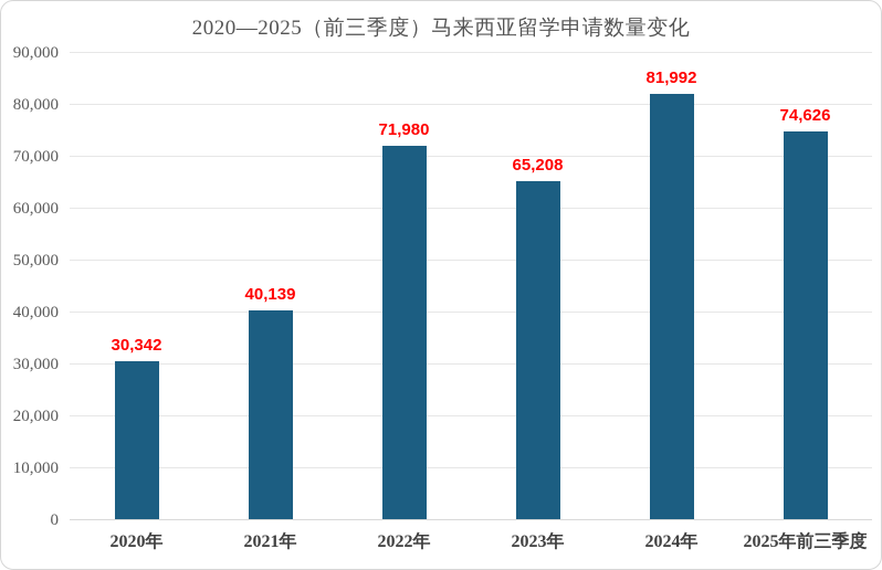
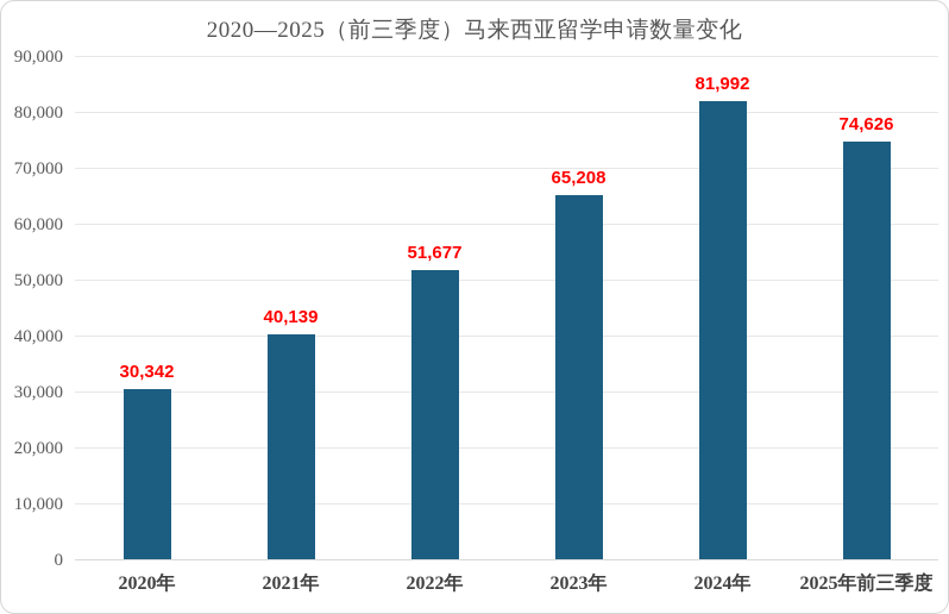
2022年: 71,980 -> 51,677
